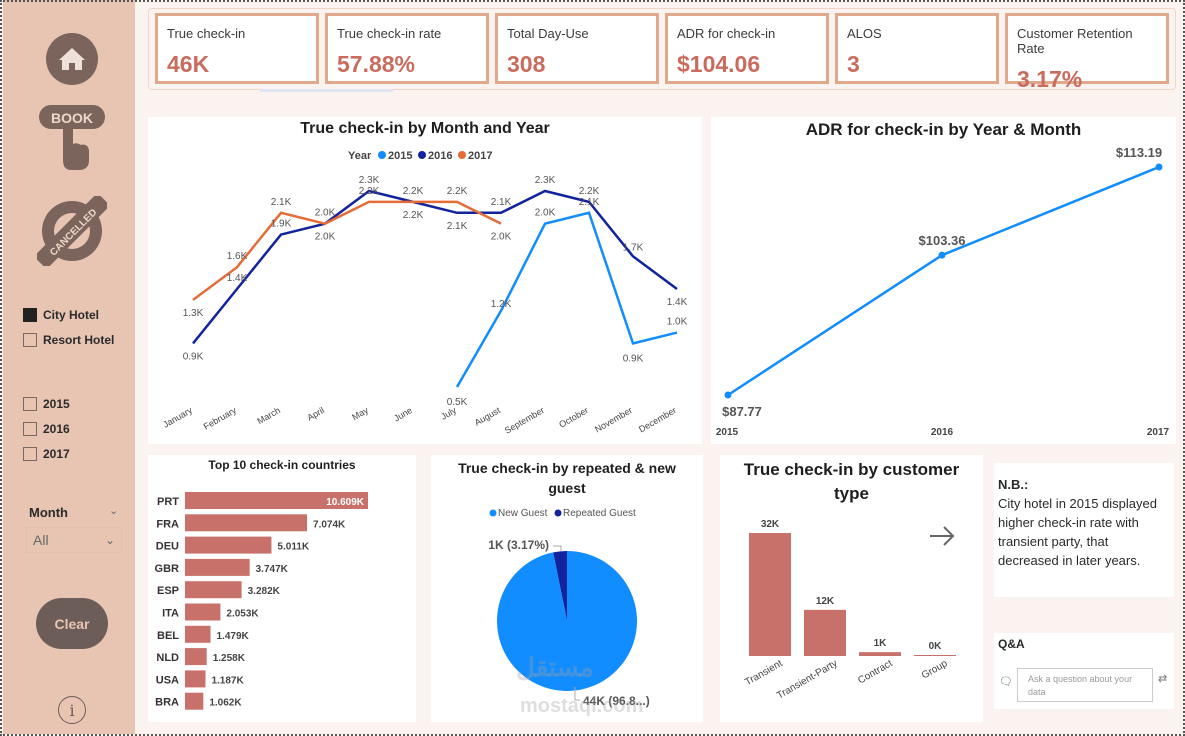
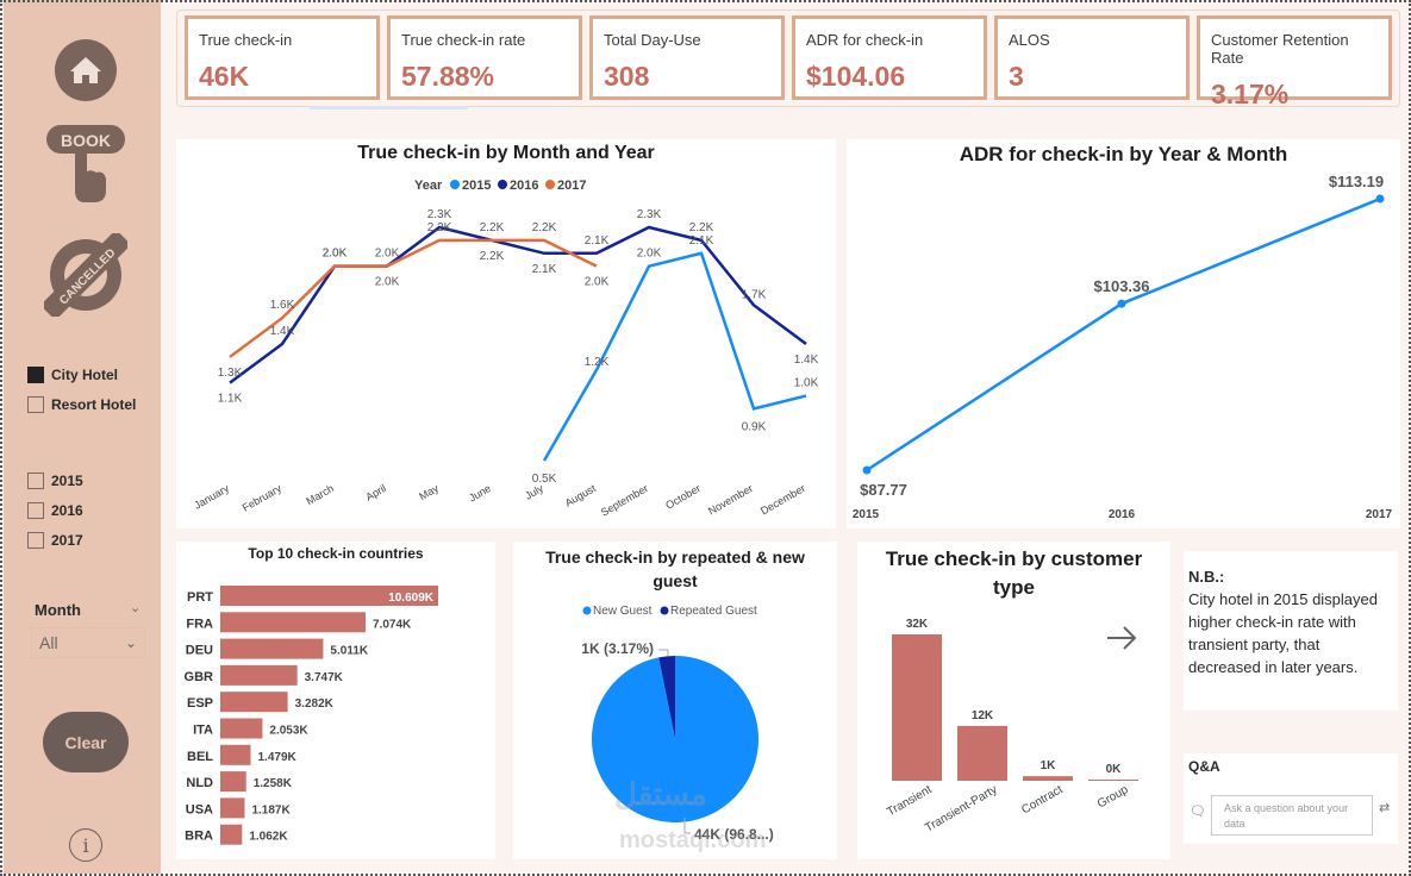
True check-in by Month and Year/2016/January: 0.9K -> 1.1K
True check-in by Month and Year/2016/March: 1.9K -> 2.0K
True check-in by Month and Year/2017/March: 2.1K -> 2.0K
